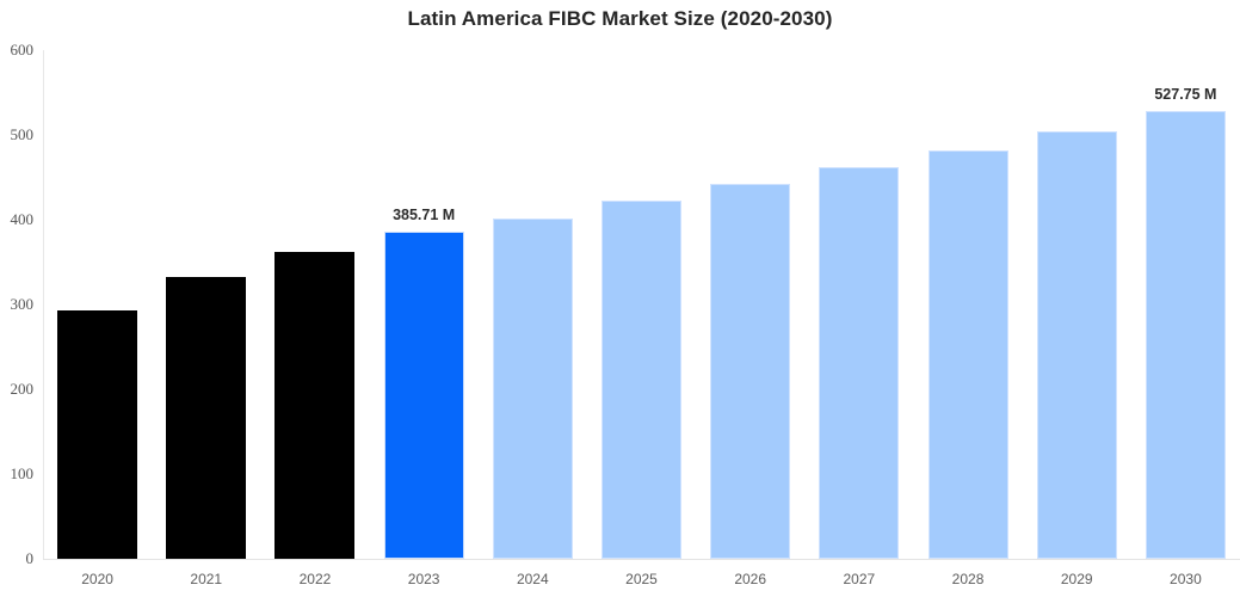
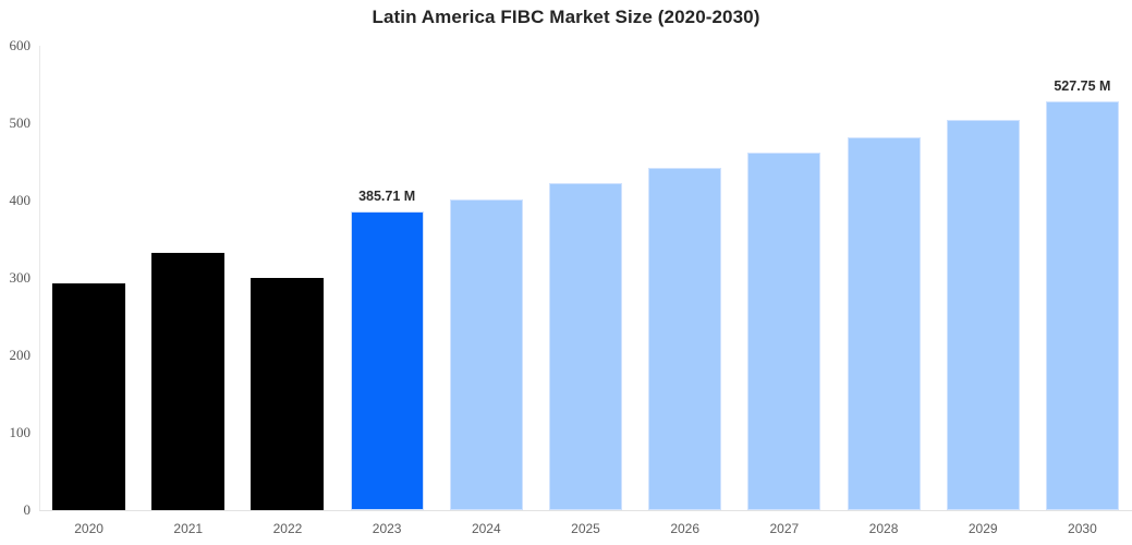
2022: 360 -> 300
